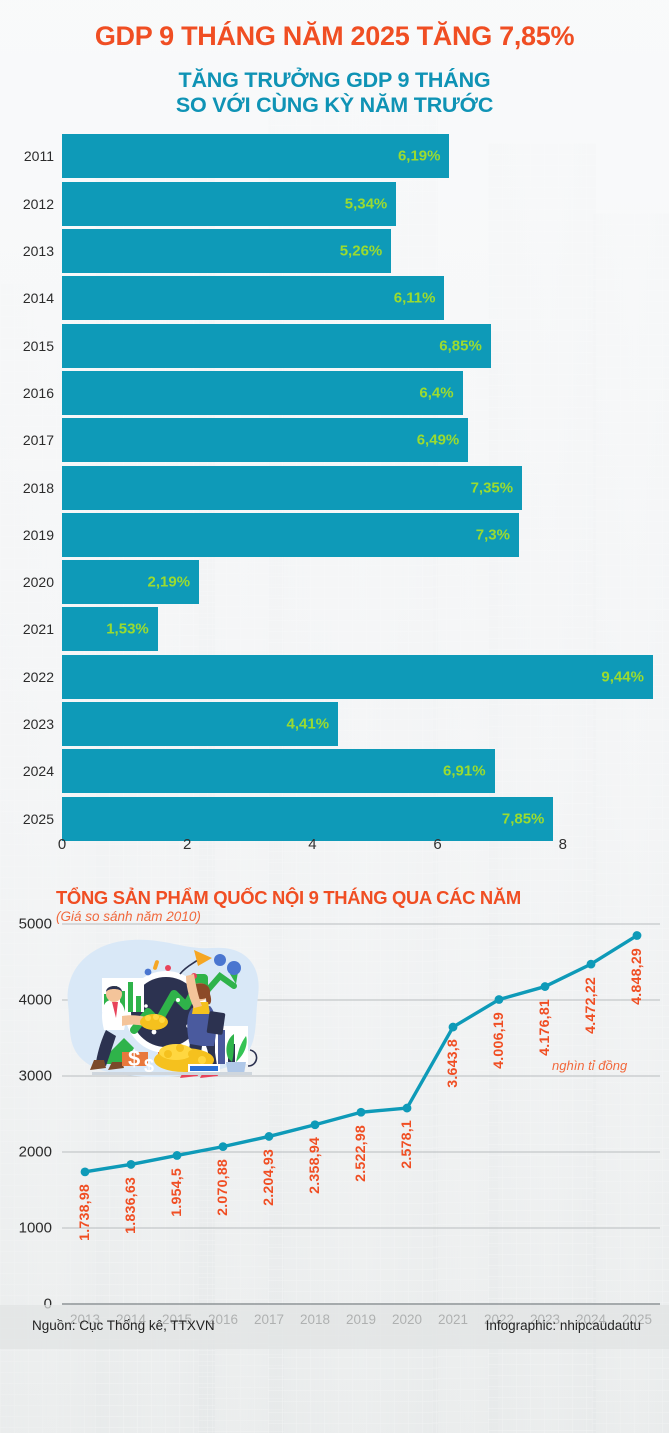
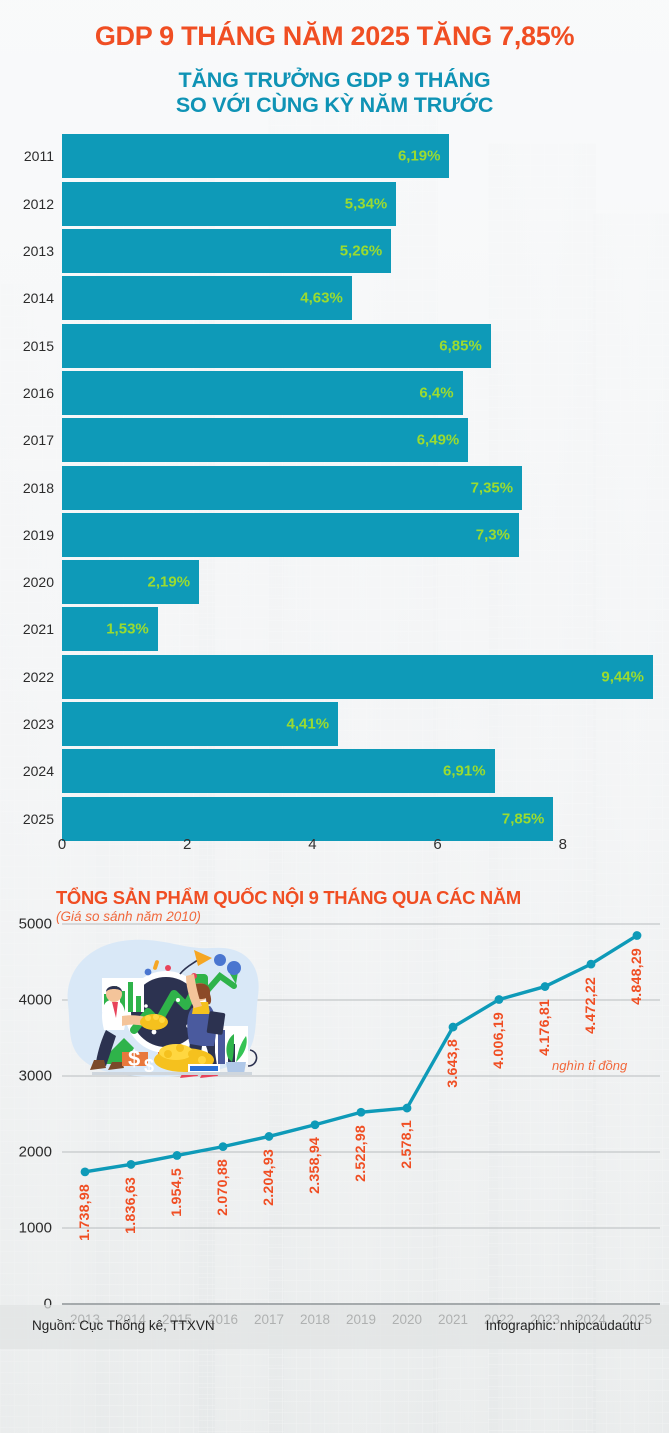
TĂNG TRƯỞNG GDP 9 THÁNG SO VỚI CÙNG KỲ NĂM TRƯỚC/2014: 6,11% -> 4,63%
